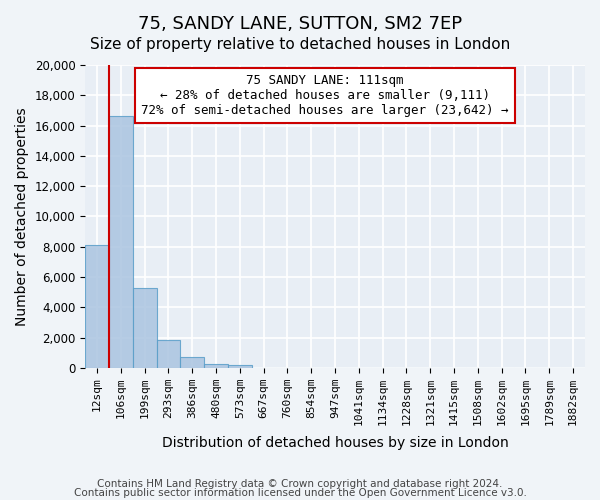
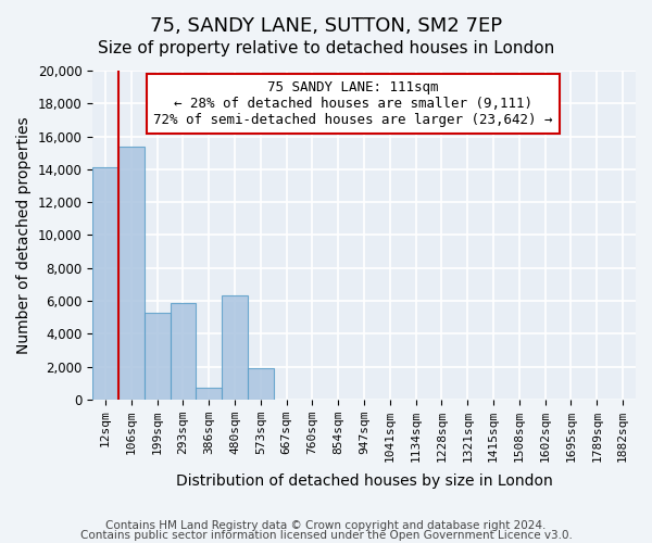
12sqm: 8,100 -> 14,100
106sqm: 16,600 -> 15,400
293sqm: 1,800 -> 5,900
480sqm: 200 -> 6,300
573sqm: 200 -> 1,900
